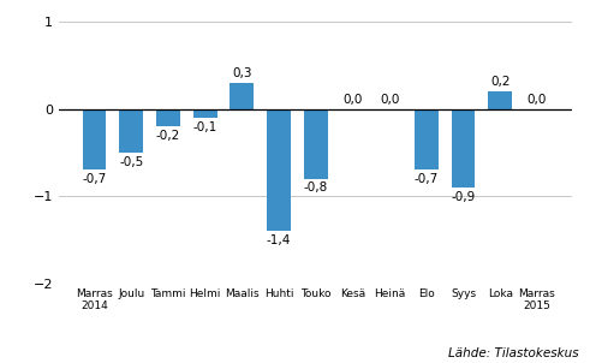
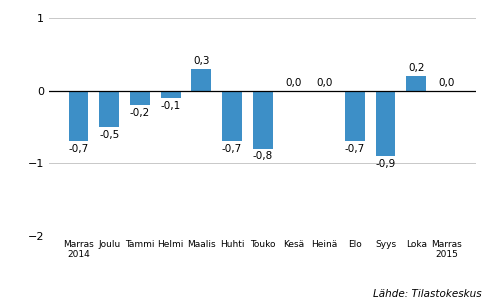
Huhti: -1,4 -> -0,7
